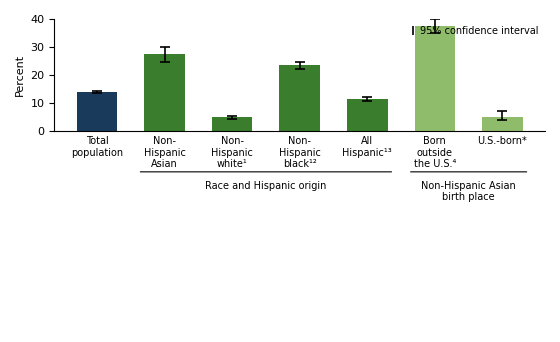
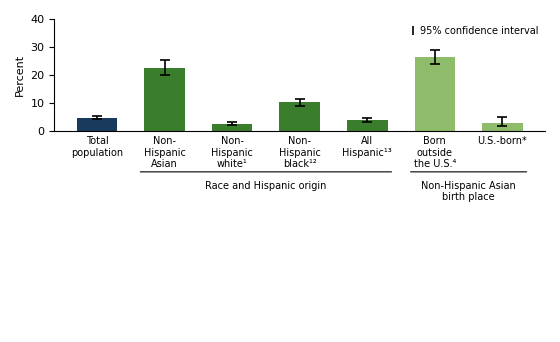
Total population: 14.0 -> 4.8
Non- Hispanic Asian: 27.5 -> 22.7
Non- Hispanic white¹: 5.0 -> 2.8
Non- Hispanic black¹²: 23.5 -> 10.4
All Hispanic¹³: 11.5 -> 3.9
Born outside the U.S.⁴: 37.5 -> 26.5
U.S.-born*: 5.0 -> 2.9
